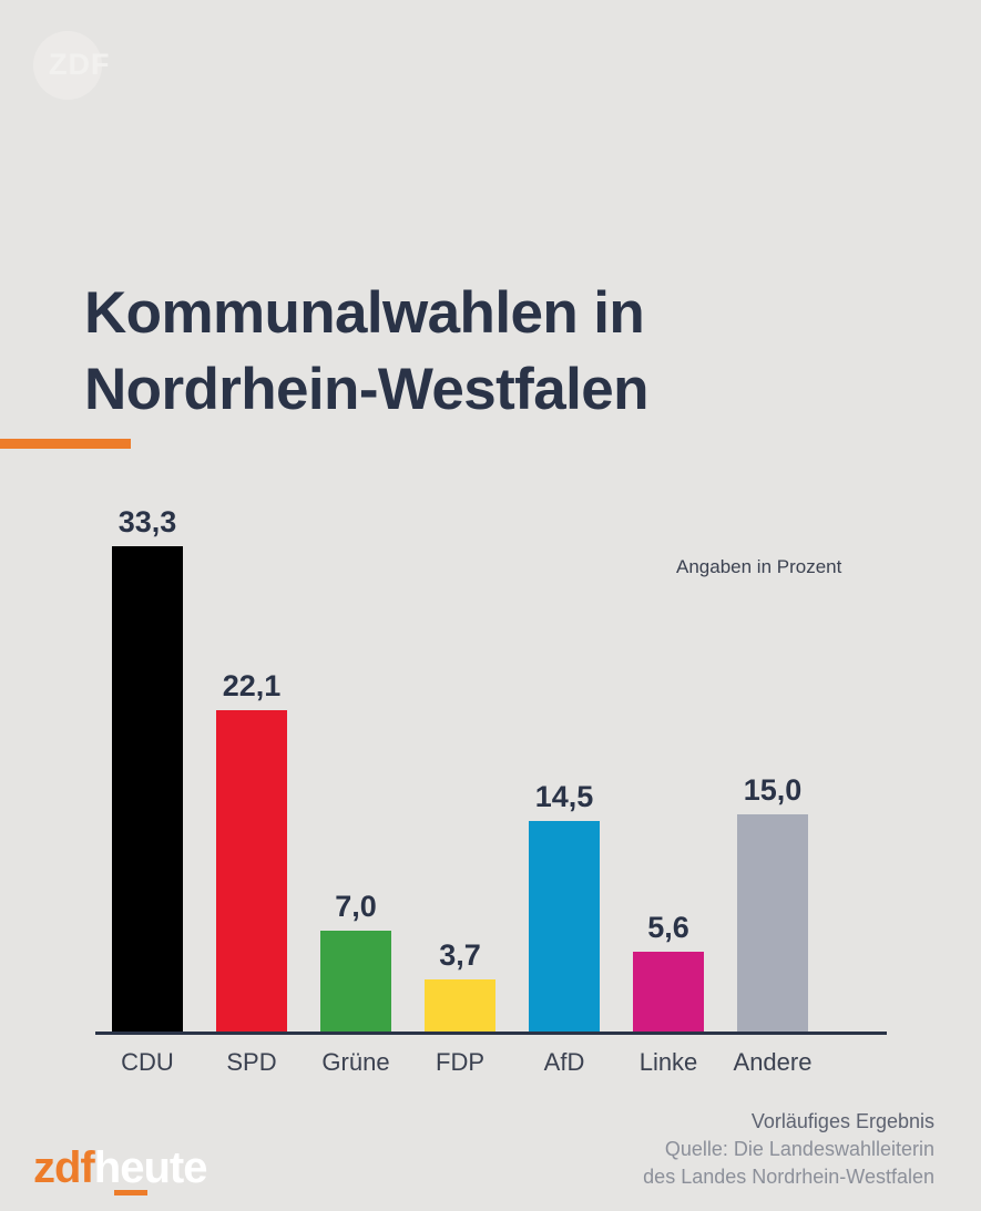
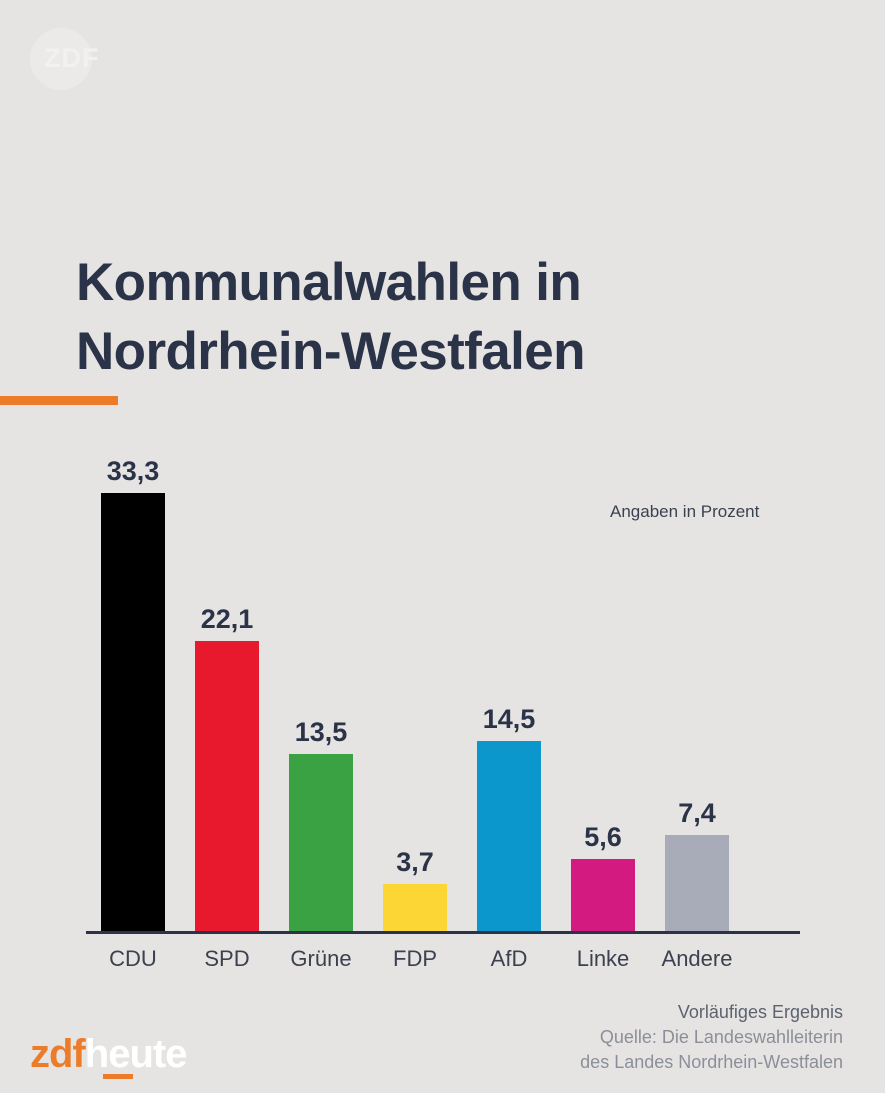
Grüne: 7,0 -> 13,5
Andere: 15,0 -> 7,4
